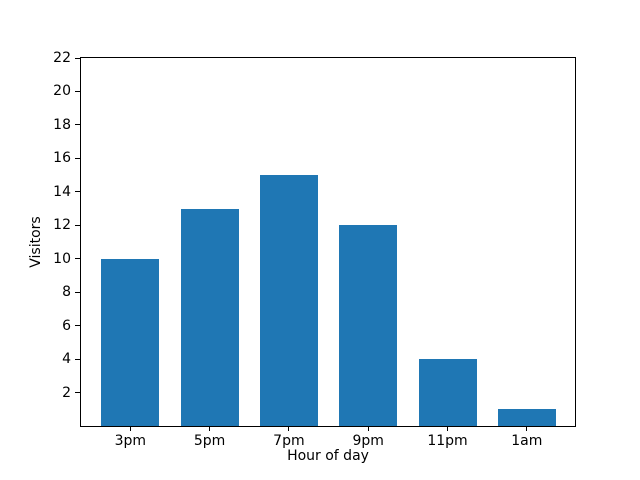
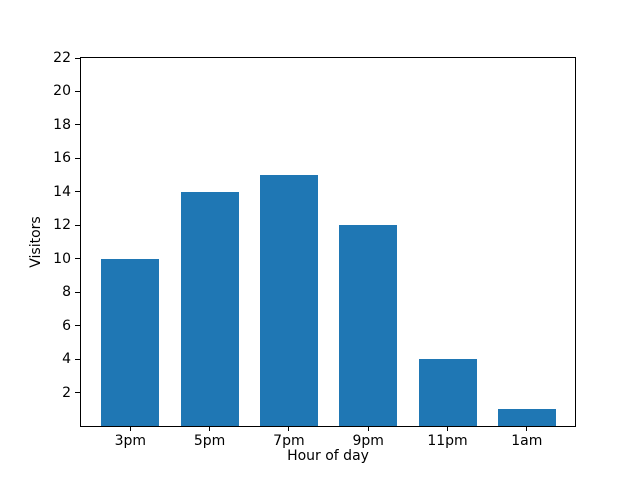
5pm: 13 -> 14
